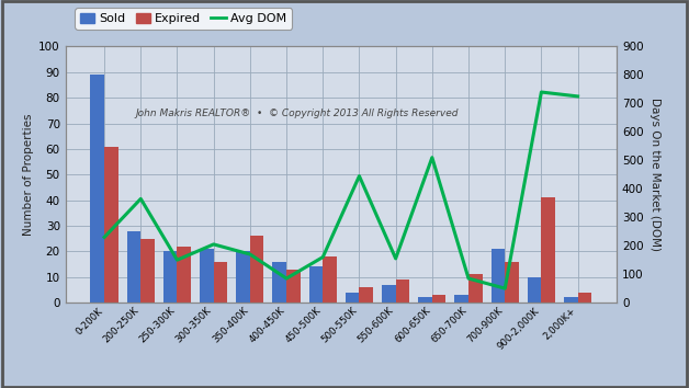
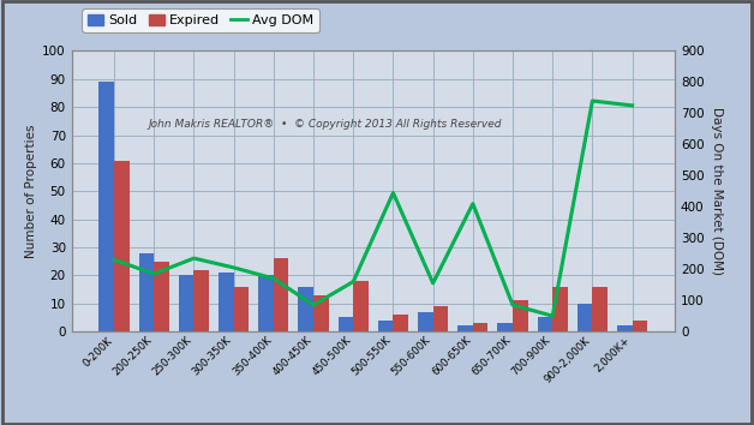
Avg DOM/200-250K: 365 -> 185
Avg DOM/250-300K: 150 -> 235
Sold/450-500K: 14 -> 5
Avg DOM/600-650K: 510 -> 410
Sold/700-900K: 21 -> 5
Expired/900-2,000K: 41 -> 16
